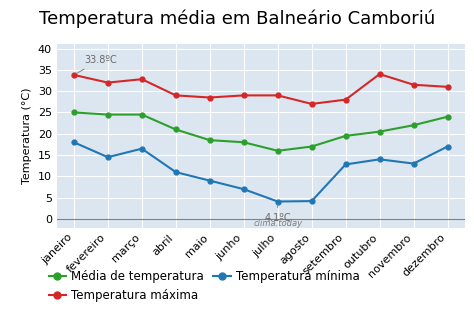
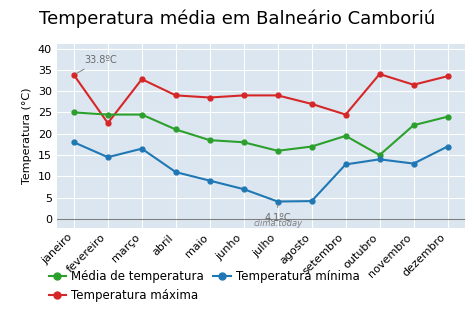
Temperatura máxima/fevereiro: 32.0 -> 22.5
Temperatura máxima/setembro: 28.0 -> 24.5
Média de temperatura/outubro: 20.5 -> 15.0
Temperatura máxima/dezembro: 31.0 -> 33.5
